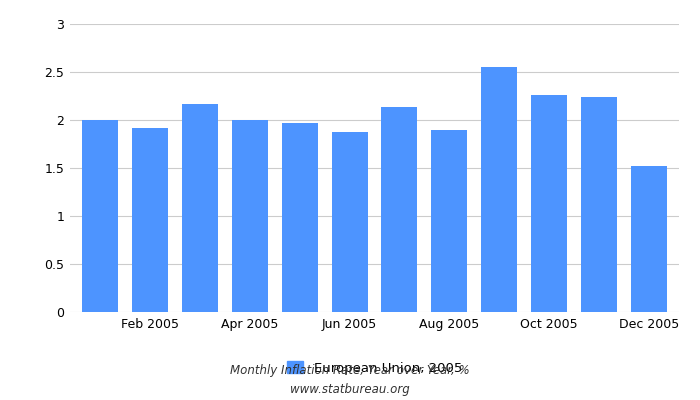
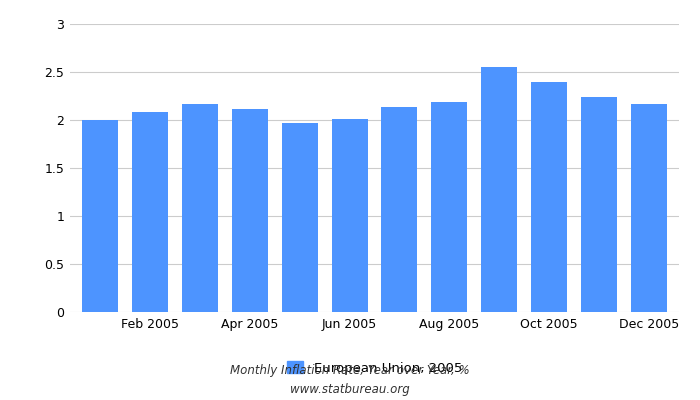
Feb 2005: 1.92 -> 2.08
Apr 2005: 2.00 -> 2.11
Jun 2005: 1.88 -> 2.01
Aug 2005: 1.90 -> 2.19
Oct 2005: 2.26 -> 2.40
Dec 2005: 1.52 -> 2.17
